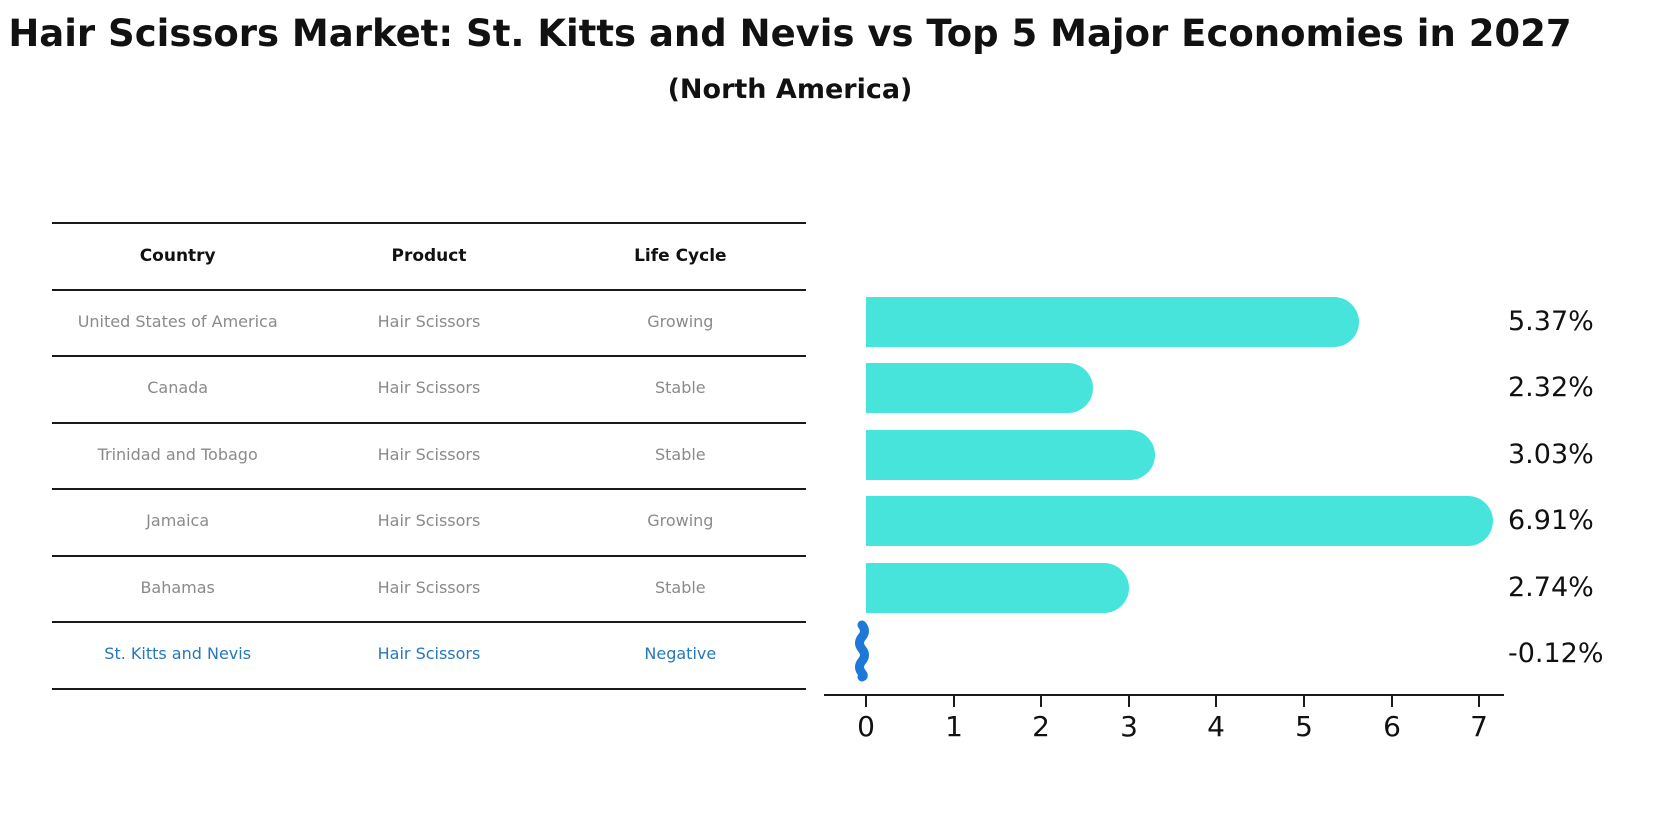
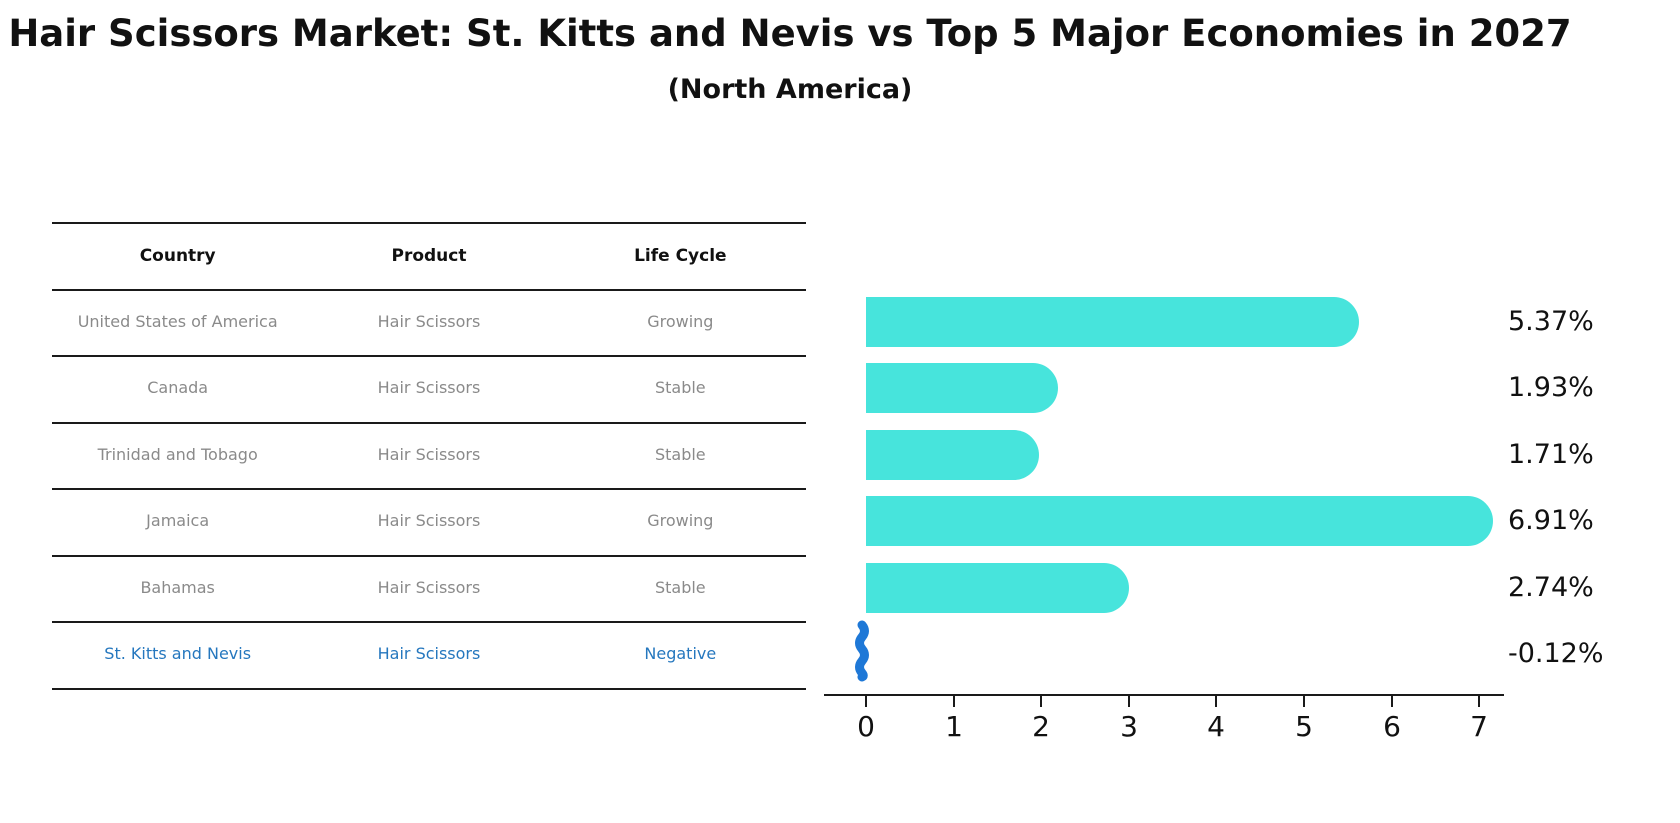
Canada: 2.32% -> 1.93%
Trinidad and Tobago: 3.03% -> 1.71%
